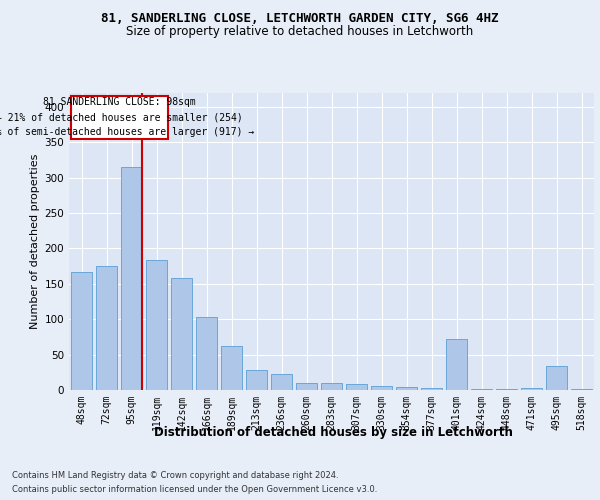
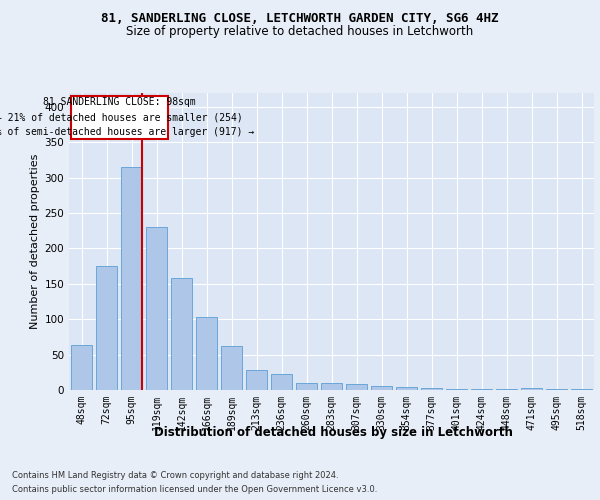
48sqm: 166 -> 63
119sqm: 184 -> 230
401sqm: 72 -> 2
495sqm: 34 -> 2
